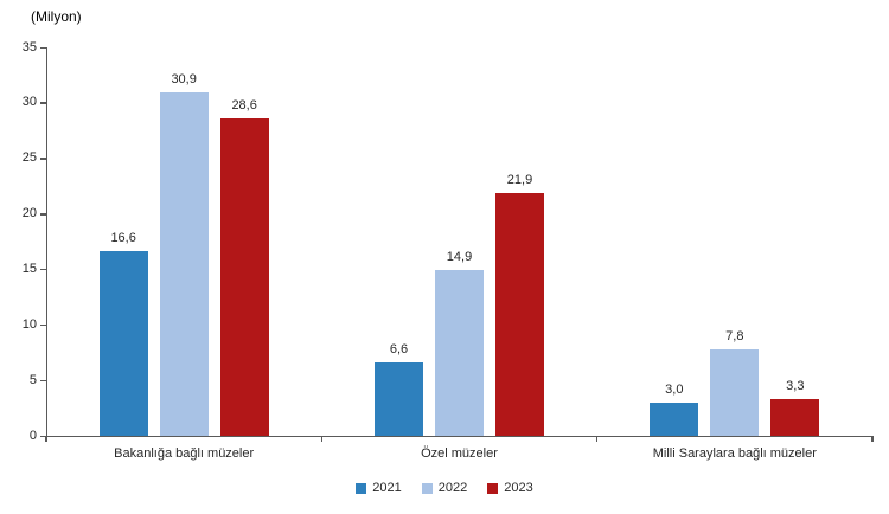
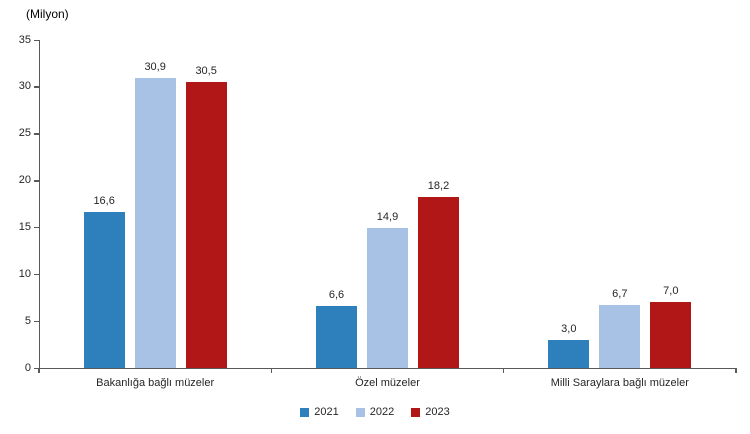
2023/Bakanlığa bağlı müzeler: 28,6 -> 30,5
2023/Özel müzeler: 21,9 -> 18,2
2022/Milli Saraylara bağlı müzeler: 7,8 -> 6,7
2023/Milli Saraylara bağlı müzeler: 3,3 -> 7,0
